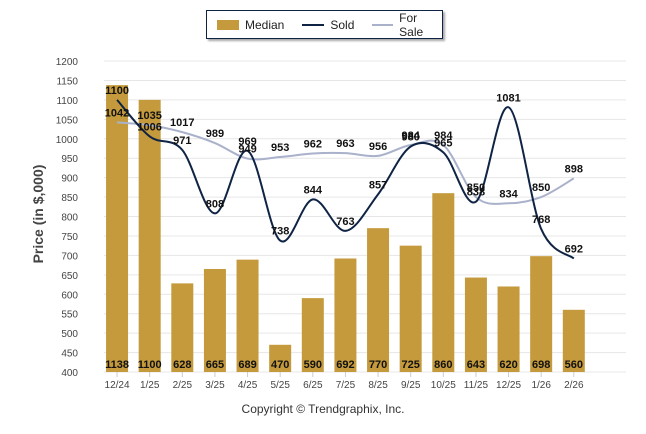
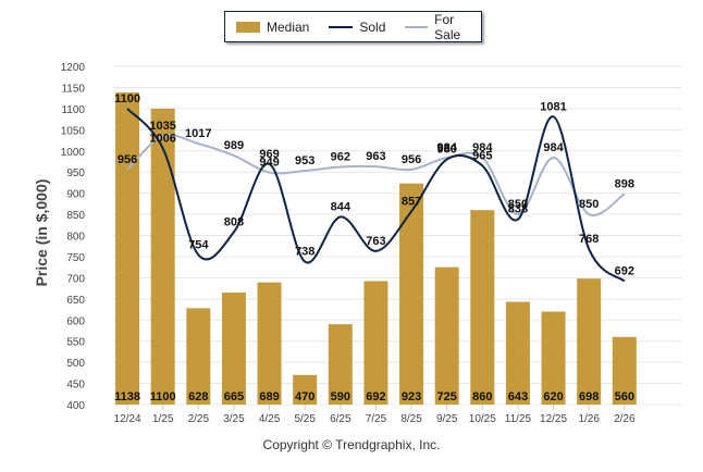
For Sale/12/24: 1042 -> 956
Sold/2/25: 971 -> 754
Median/8/25: 770 -> 923
For Sale/12/25: 834 -> 984
